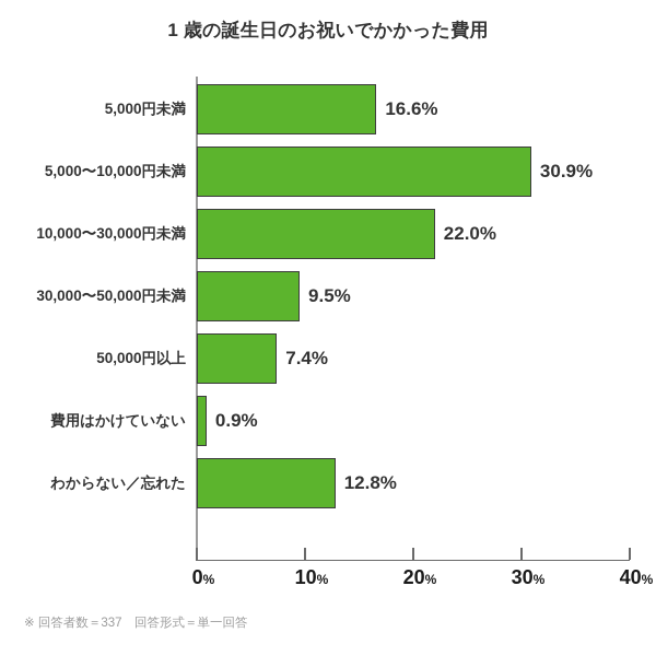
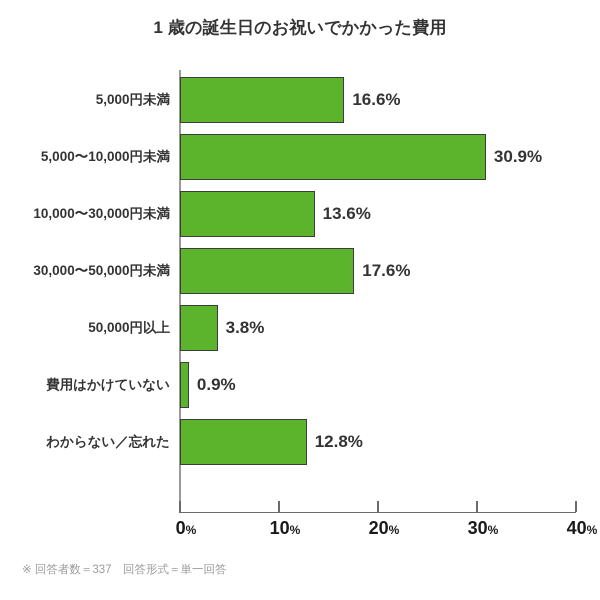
10,000〜30,000円未満: 22.0% -> 13.6%
30,000〜50,000円未満: 9.5% -> 17.6%
50,000円以上: 7.4% -> 3.8%
